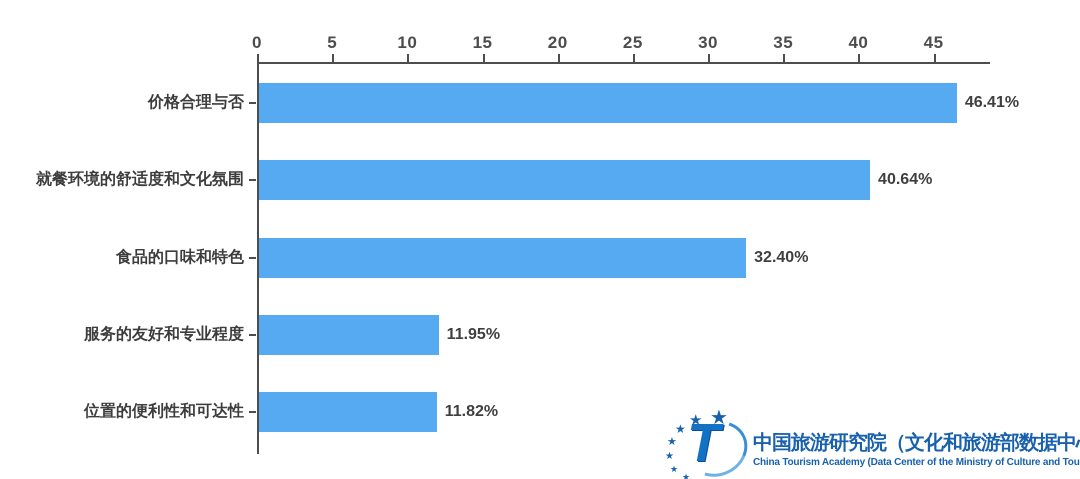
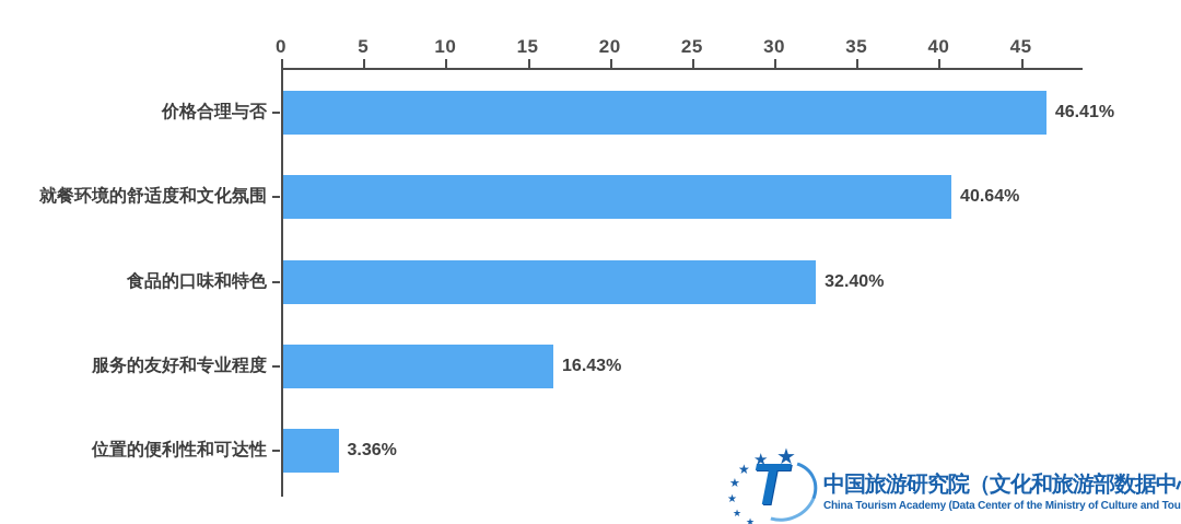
服务的友好和专业程度: 11.95% -> 16.43%
位置的便利性和可达性: 11.82% -> 3.36%
